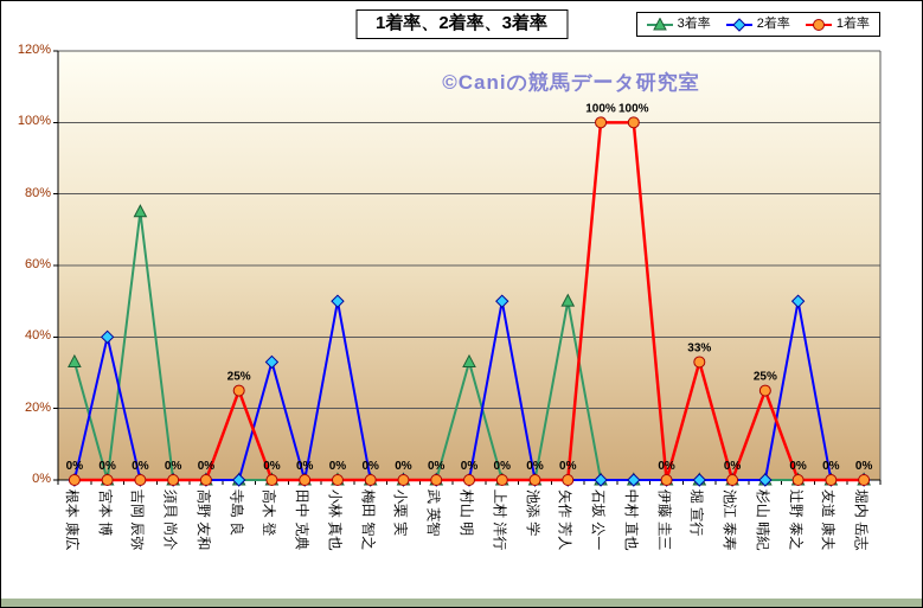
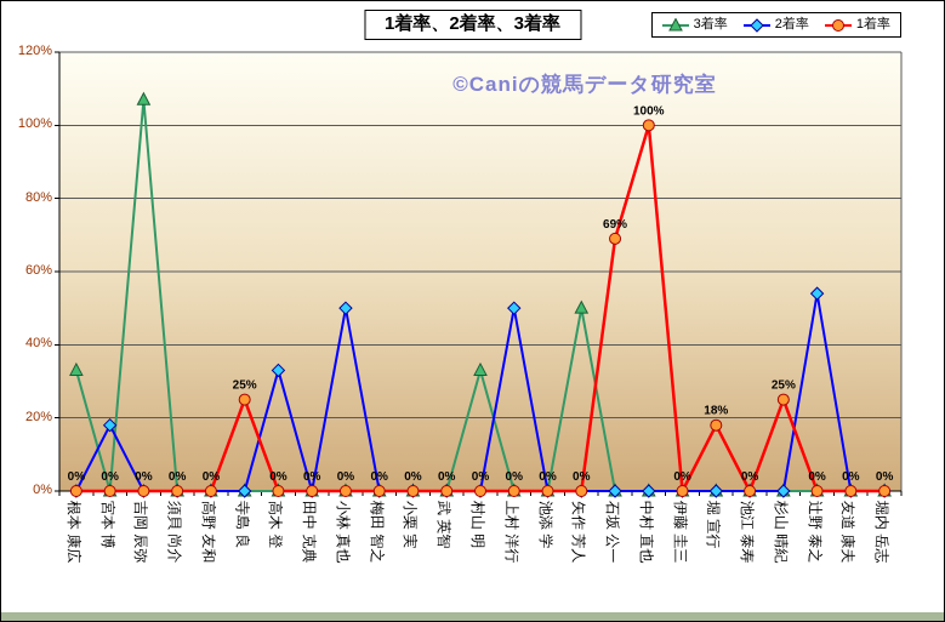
2着率/宮本 博: 40% -> 18%
3着率/吉岡 辰弥: 75% -> 107%
1着率/石坂 公一: 100% -> 69%
1着率/堀 宣行: 33% -> 18%
2着率/辻野 泰之: 50% -> 54%
